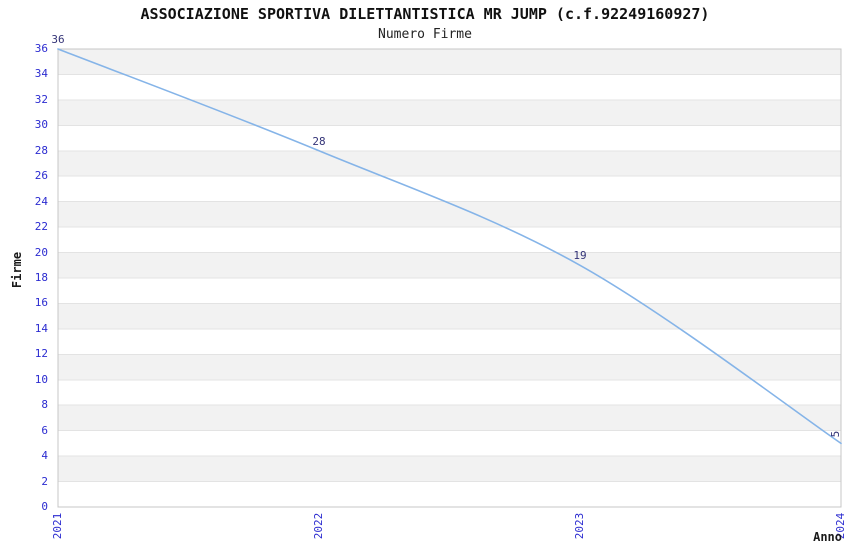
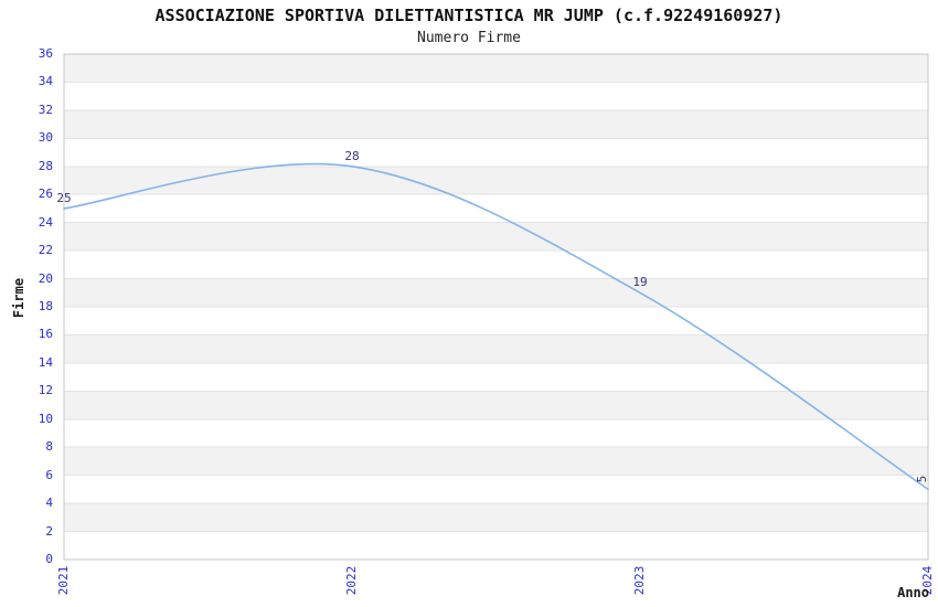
2021: 36 -> 25
